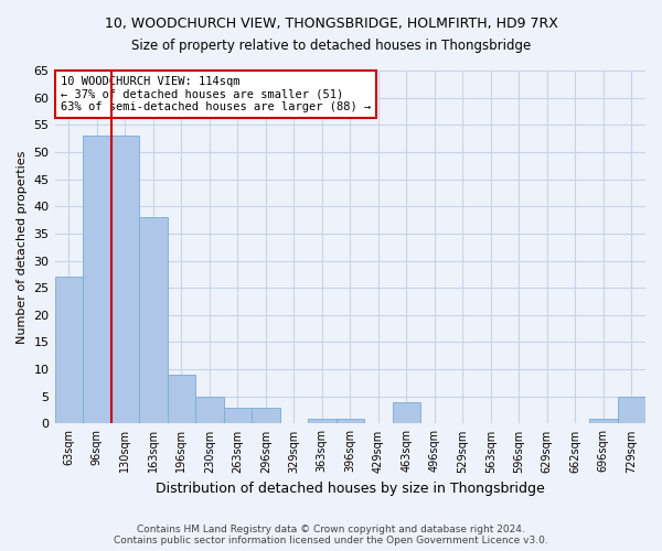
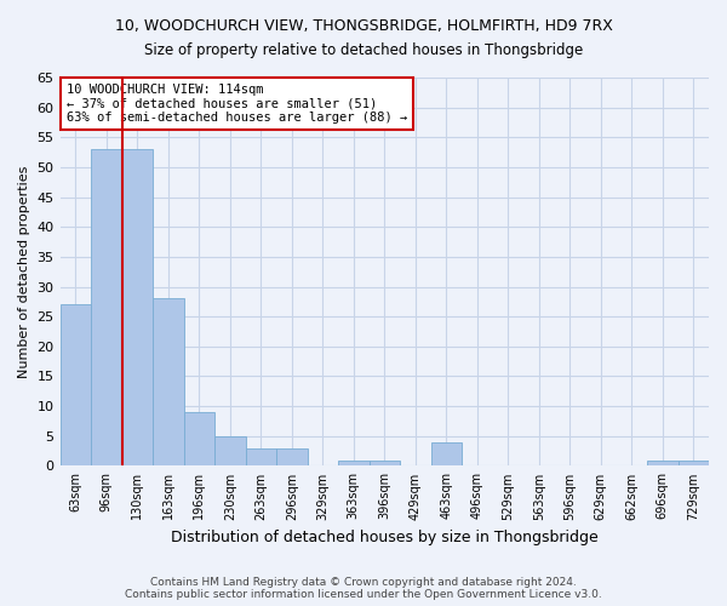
163sqm: 38 -> 28
729sqm: 5 -> 1
